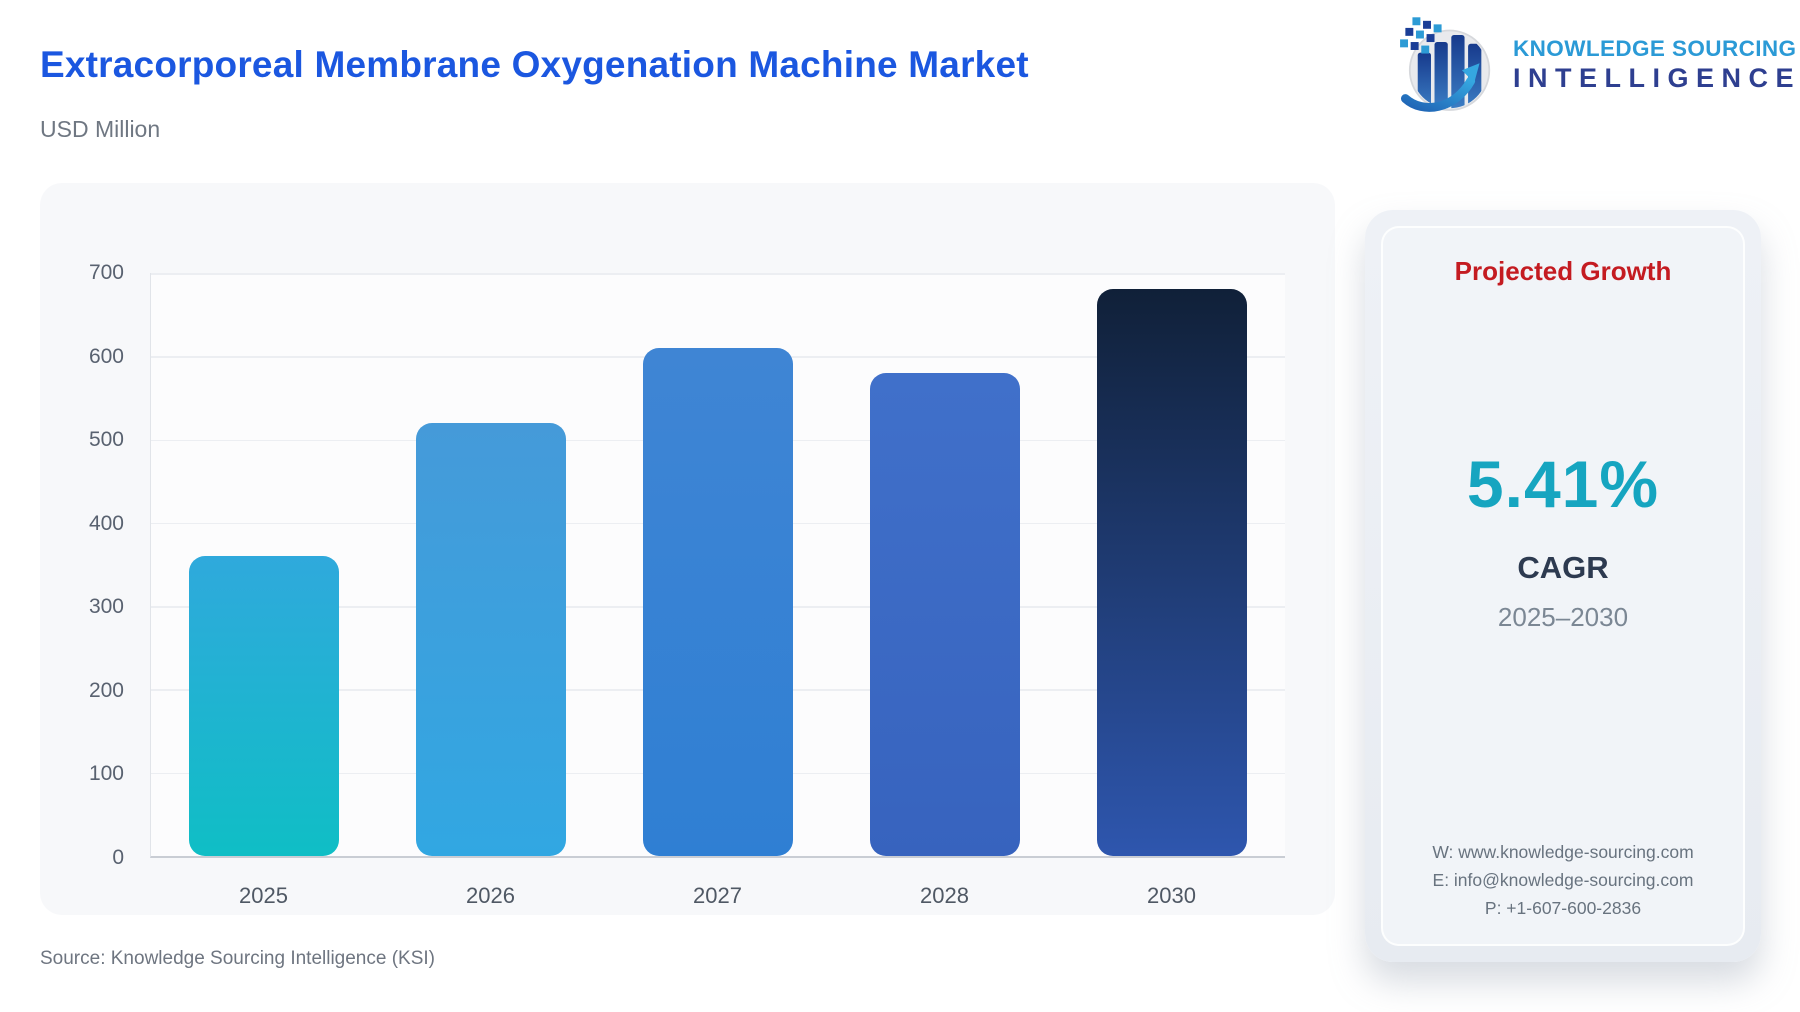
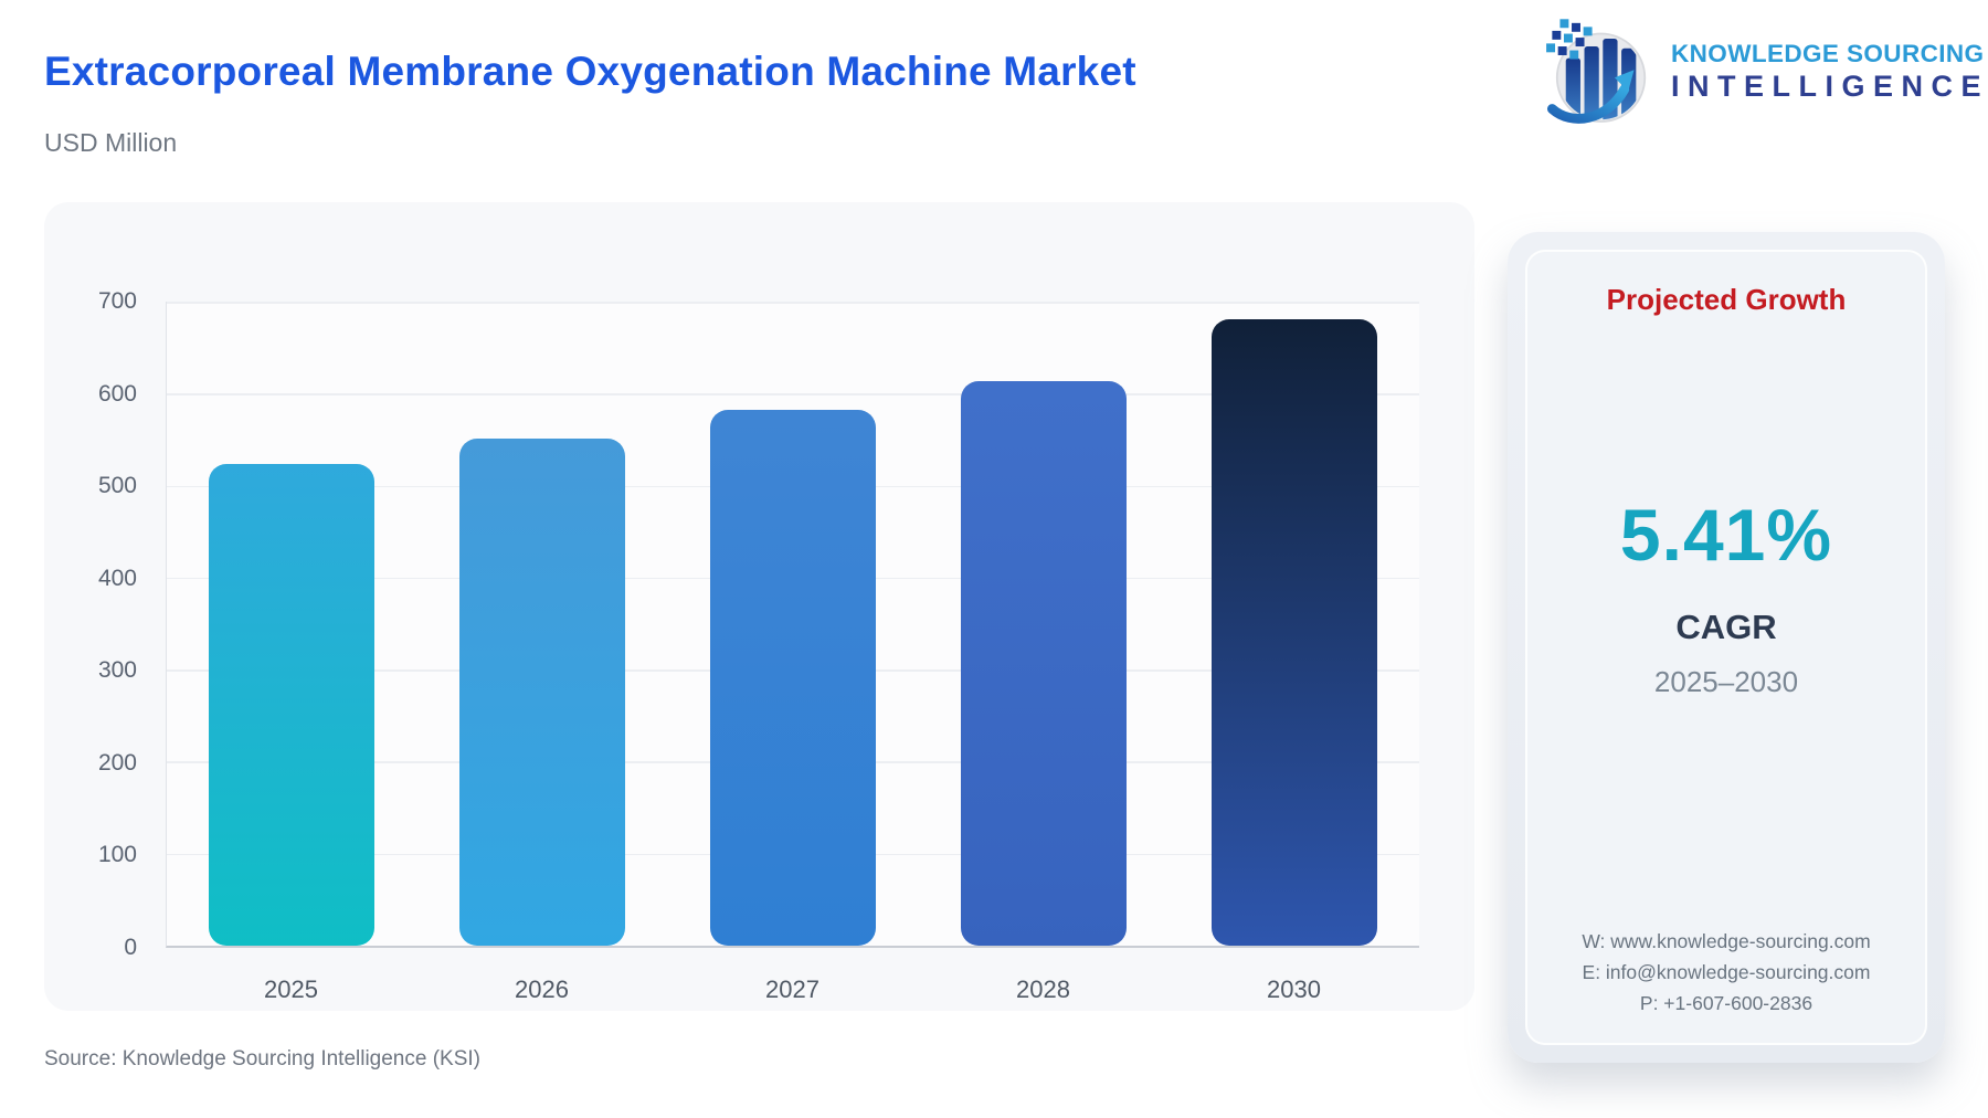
2025: 360 -> 520
2026: 520 -> 550
2027: 610 -> 580
2028: 580 -> 610
